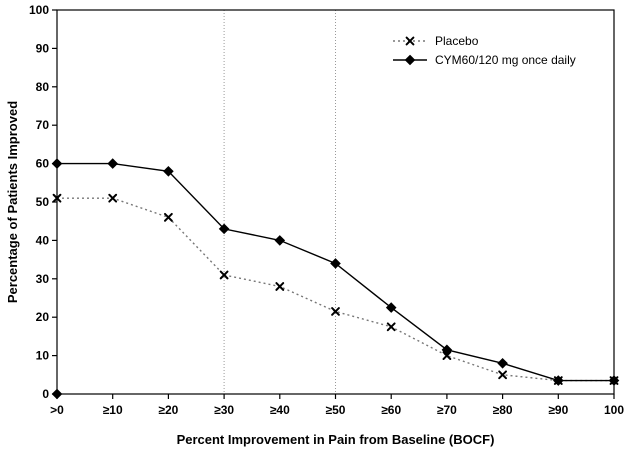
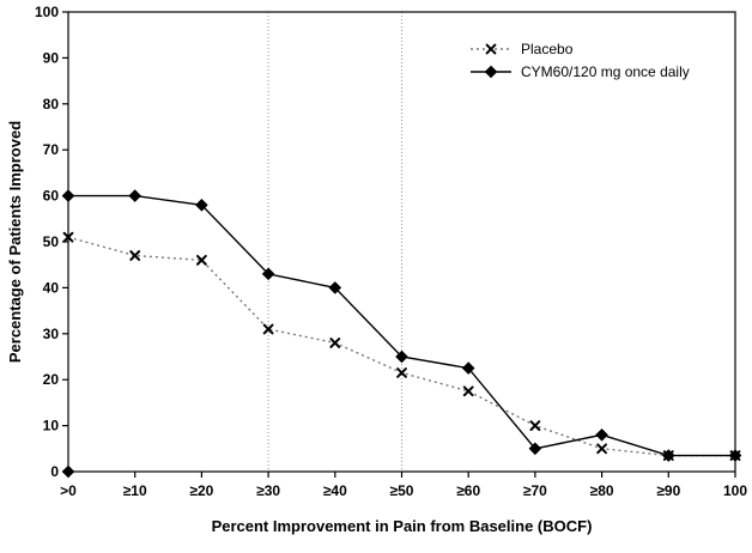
Placebo/≥10: 51 -> 47
CYM60/120 mg once daily/≥50: 34 -> 25
CYM60/120 mg once daily/≥70: 12 -> 5
